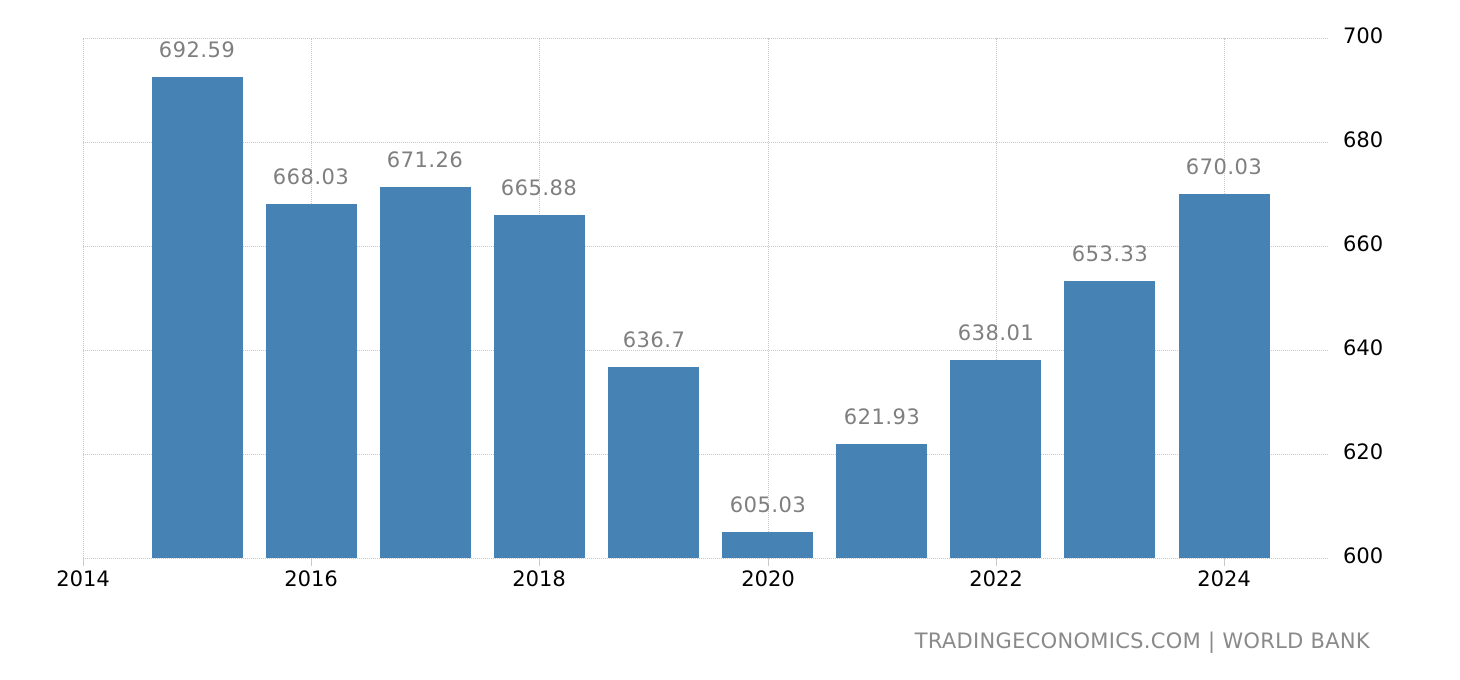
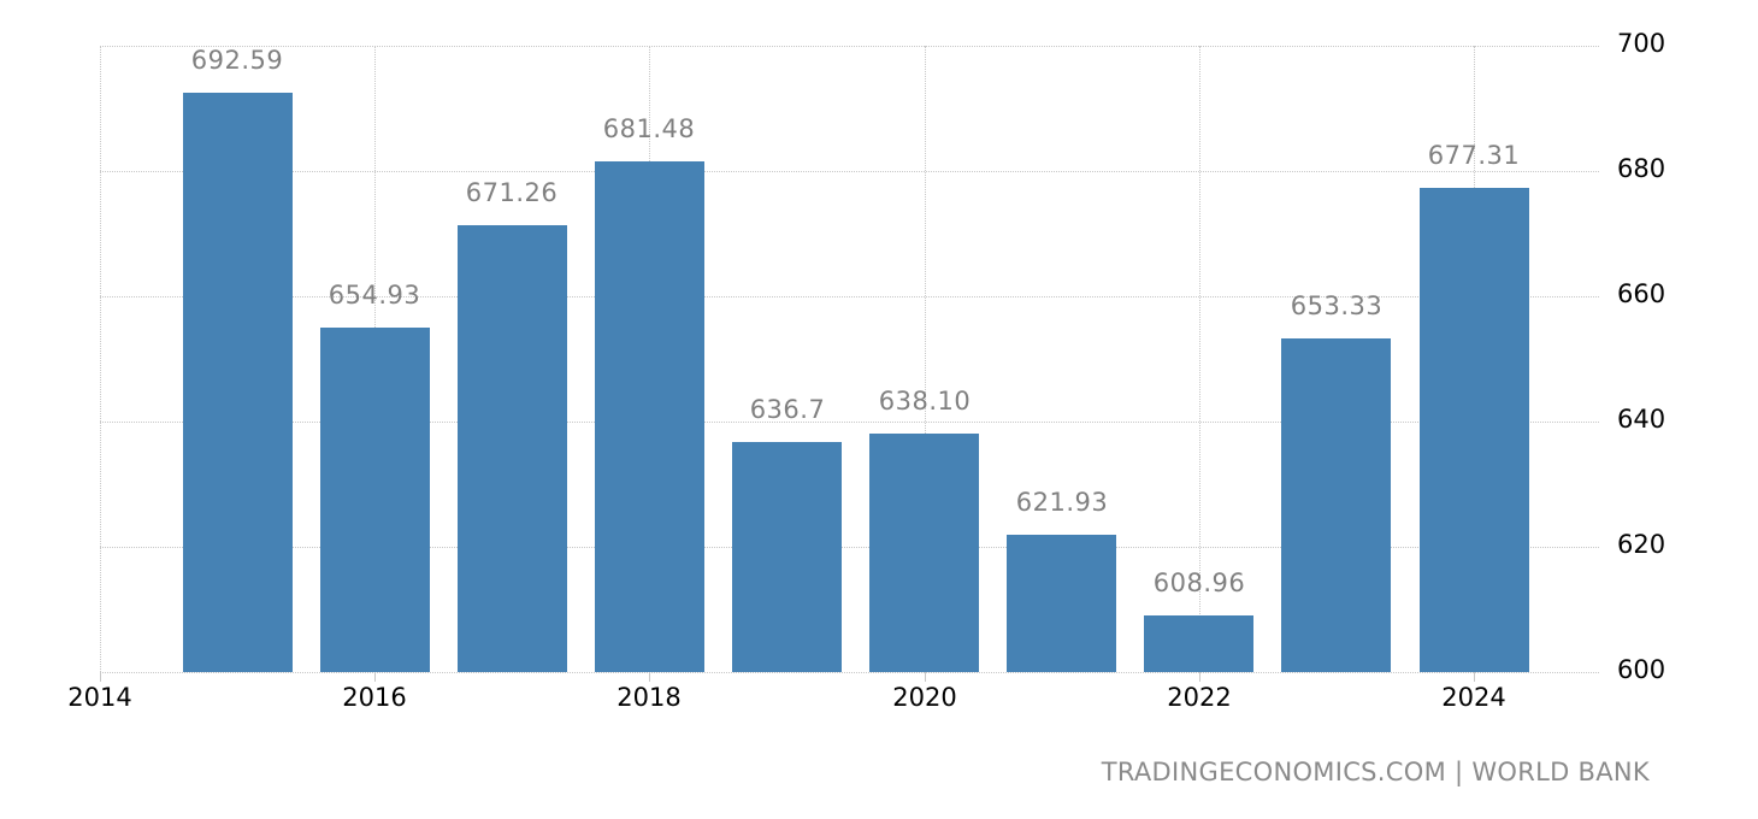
2016: 668.03 -> 654.93
2018: 665.88 -> 681.48
2020: 605.03 -> 638.10
2022: 638.01 -> 608.96
2024: 670.03 -> 677.31
